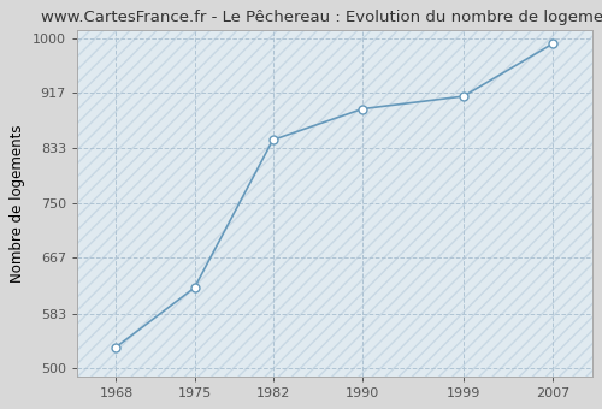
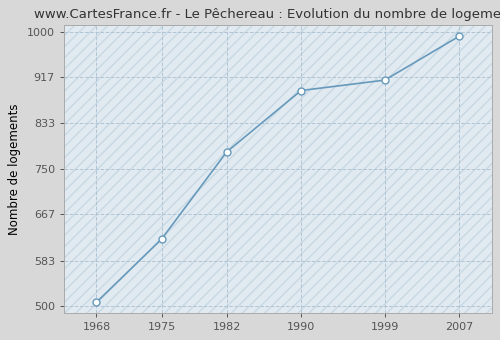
1968: 532 -> 507
1982: 846 -> 781
